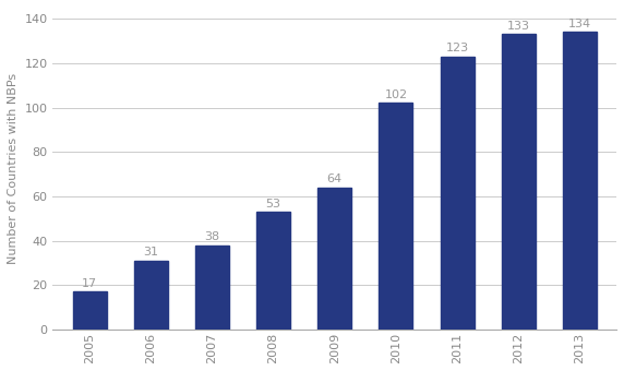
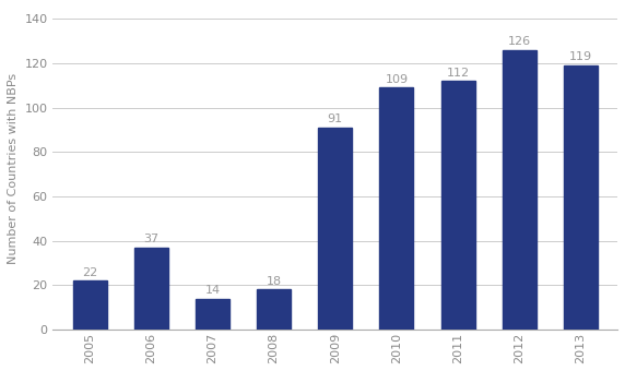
2005: 17 -> 22
2006: 31 -> 37
2007: 38 -> 14
2008: 53 -> 18
2009: 64 -> 91
2010: 102 -> 109
2011: 123 -> 112
2012: 133 -> 126
2013: 134 -> 119
